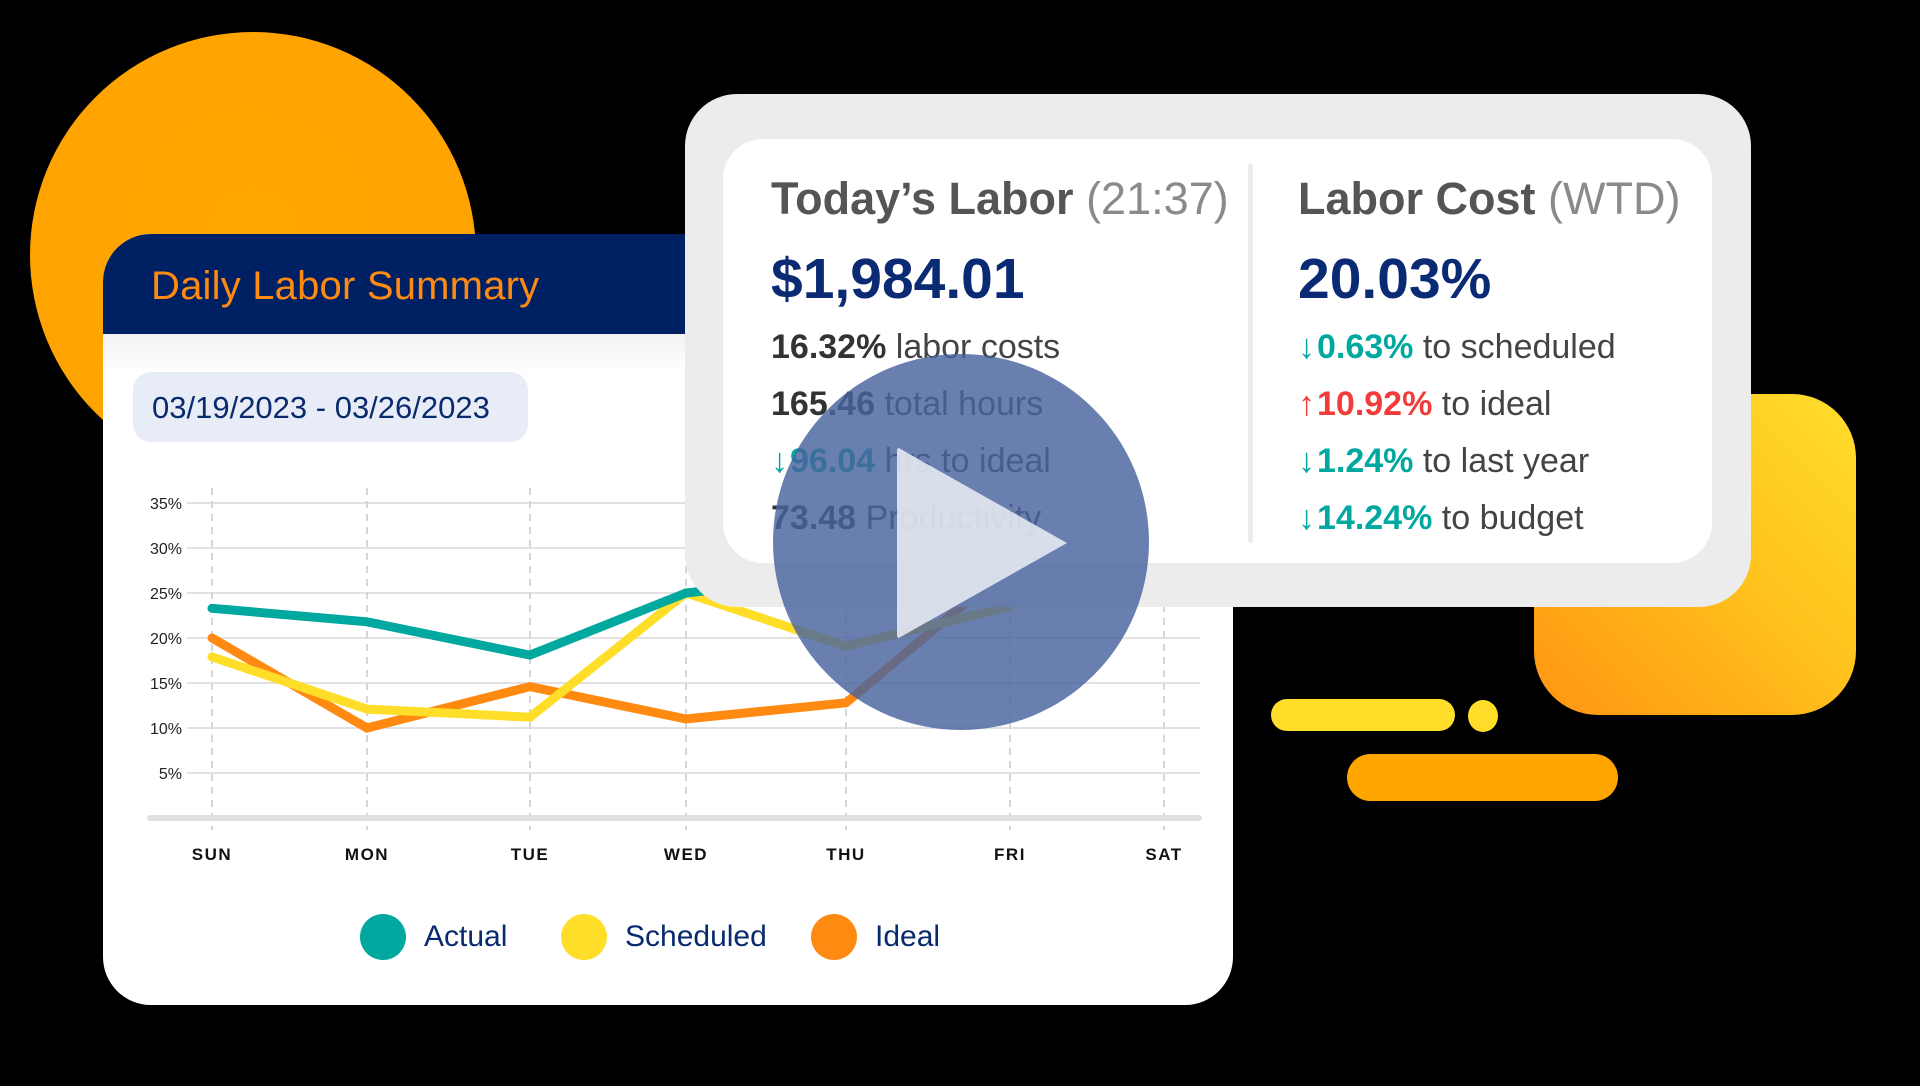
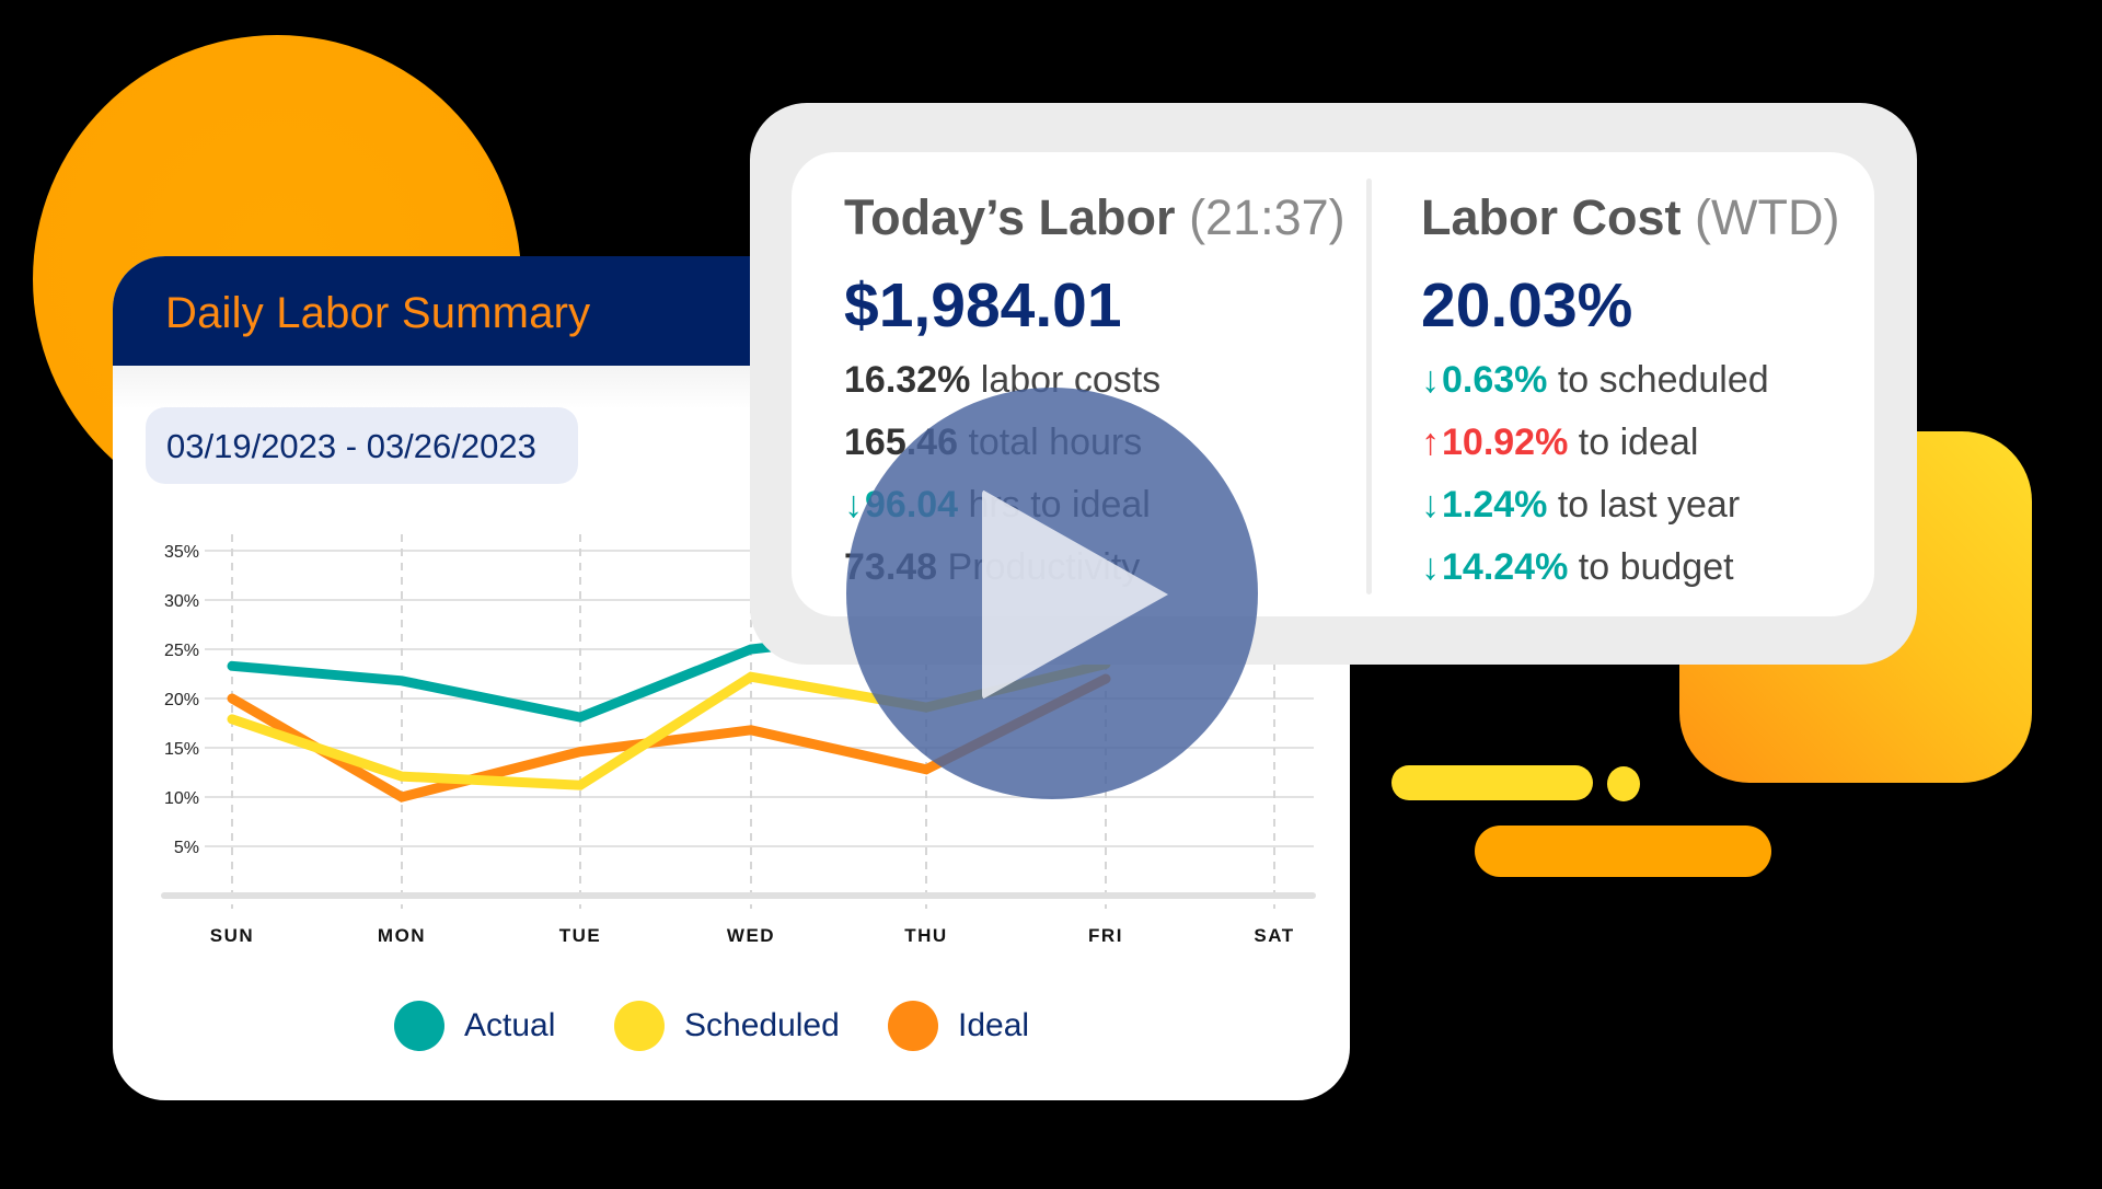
Scheduled/WED: 25% -> 22%
Ideal/WED: 11% -> 17%
Ideal/FRI: 28% -> 22%
